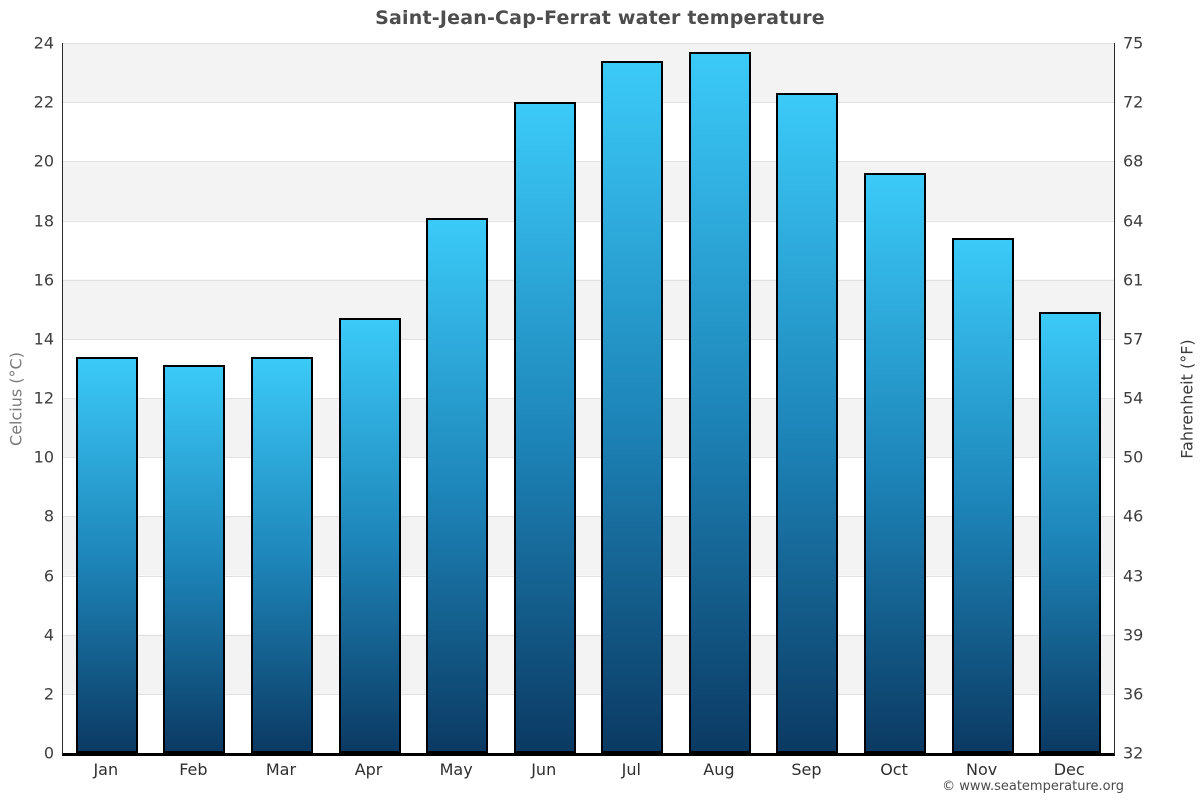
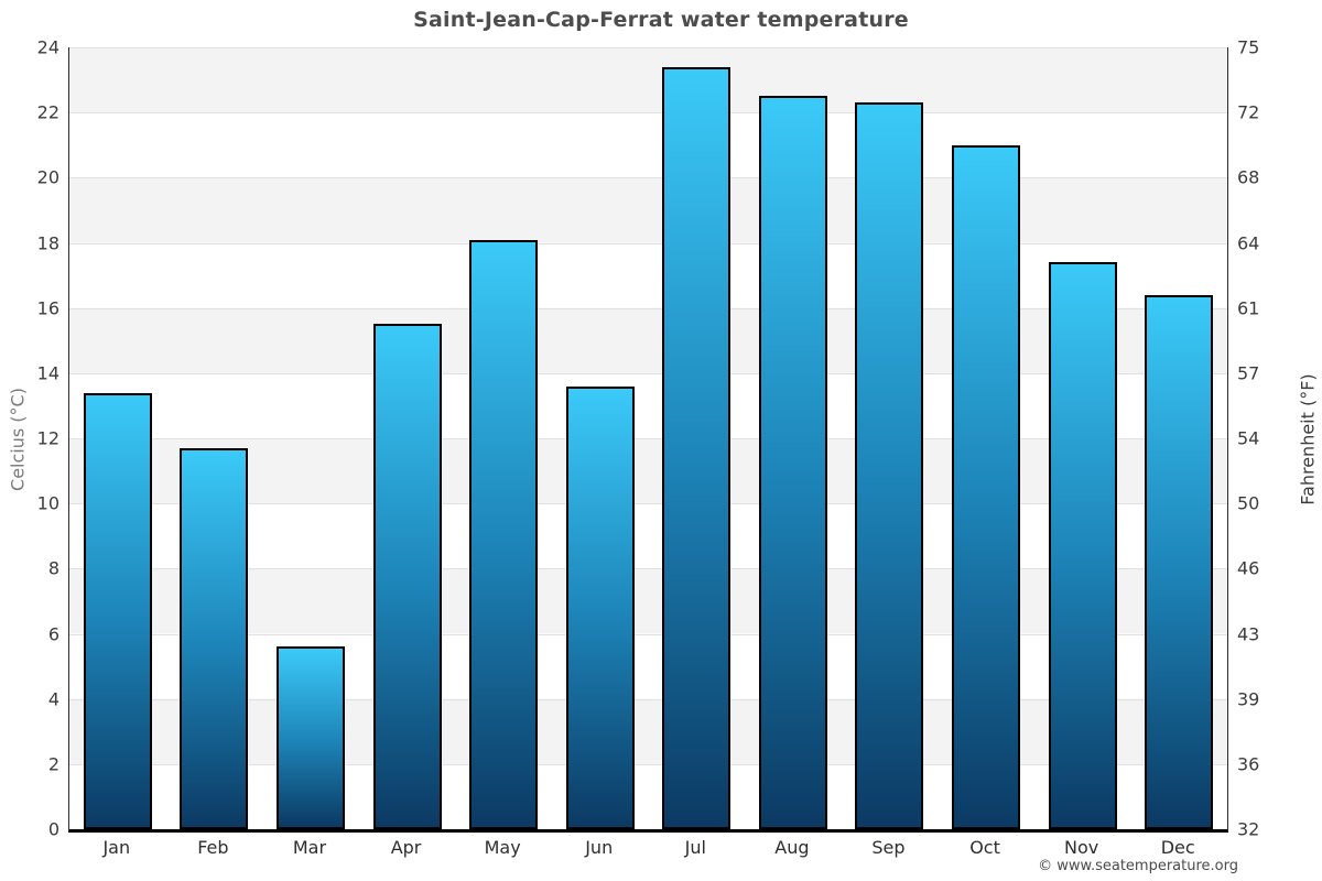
Feb: 13.1 -> 11.7
Mar: 13.4 -> 5.6
Apr: 14.7 -> 15.5
Jun: 22.0 -> 13.6
Aug: 23.7 -> 22.5
Oct: 19.6 -> 21.0
Dec: 14.9 -> 16.4
